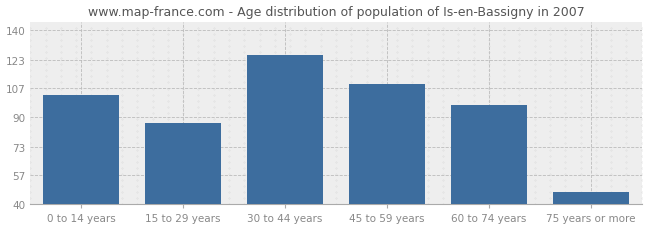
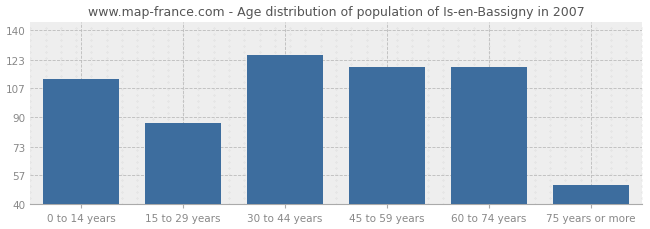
0 to 14 years: 103 -> 112
45 to 59 years: 109 -> 119
60 to 74 years: 97 -> 119
75 years or more: 47 -> 51
